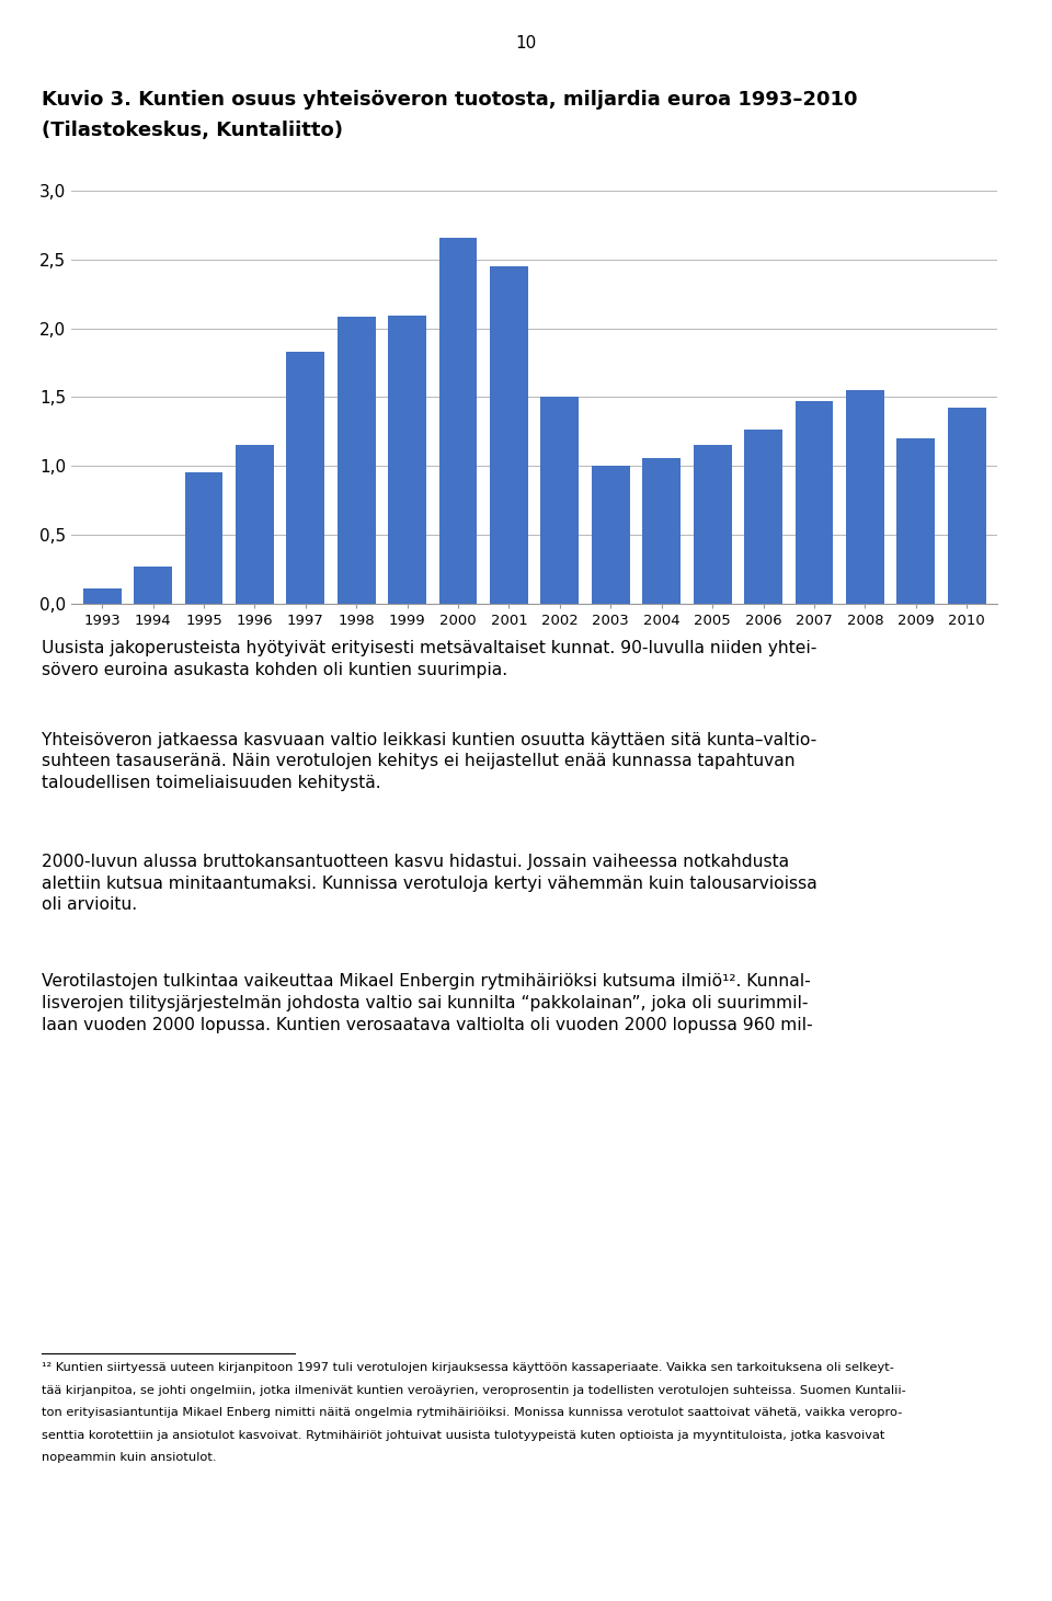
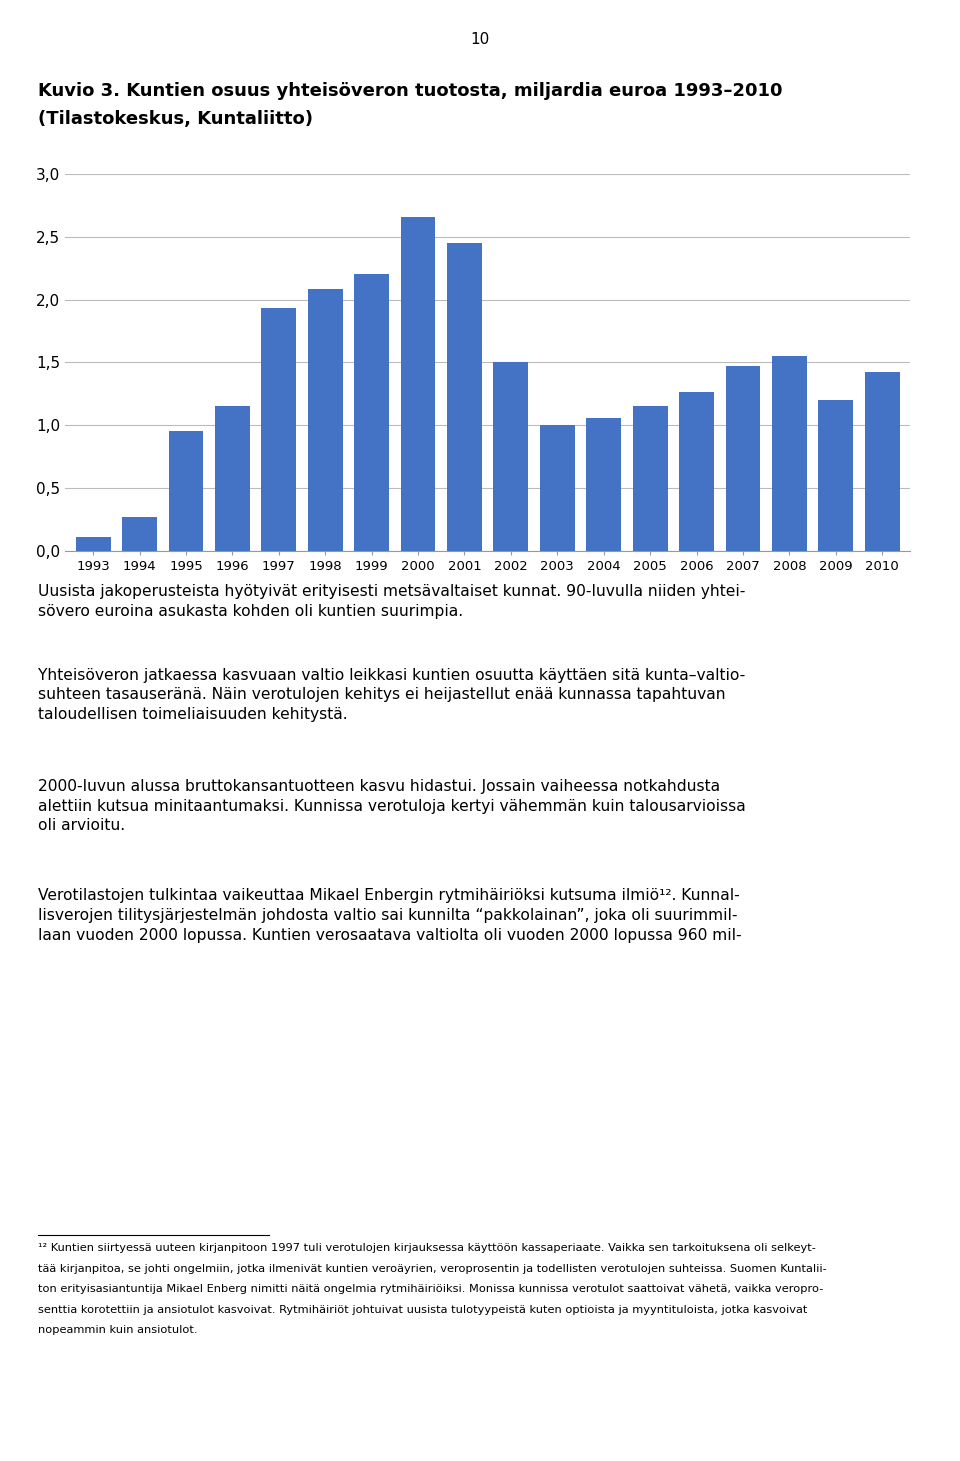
1997: 1,83 -> 1,93
1999: 2,09 -> 2,20
